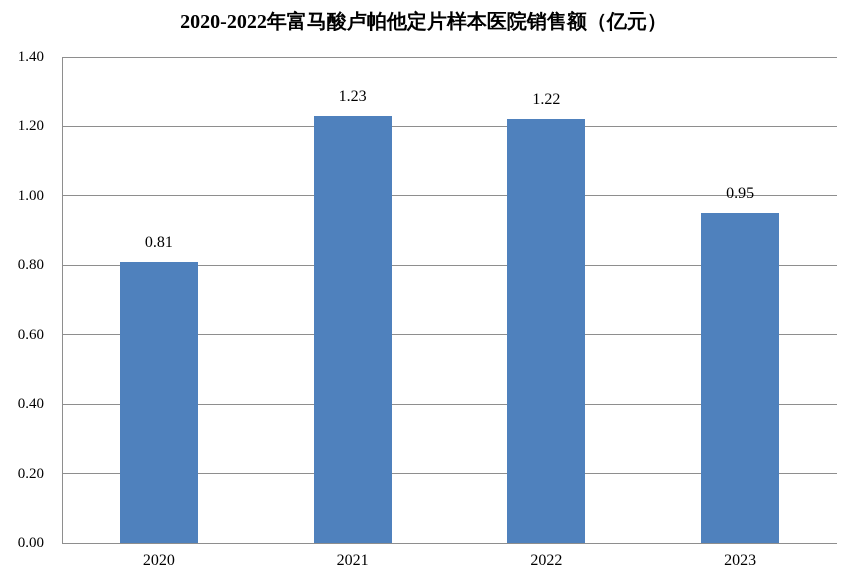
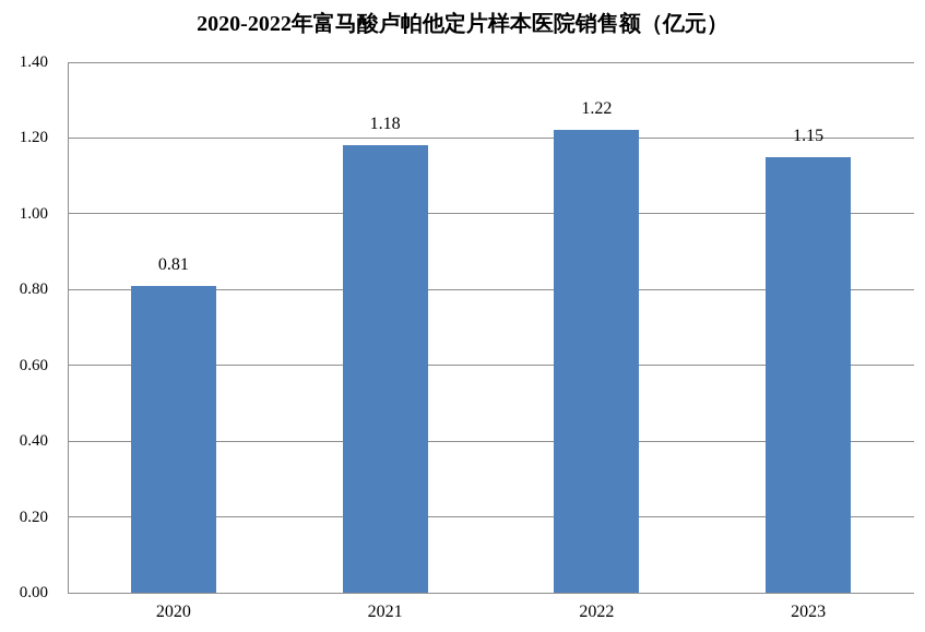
2021: 1.23 -> 1.18
2023: 0.95 -> 1.15
